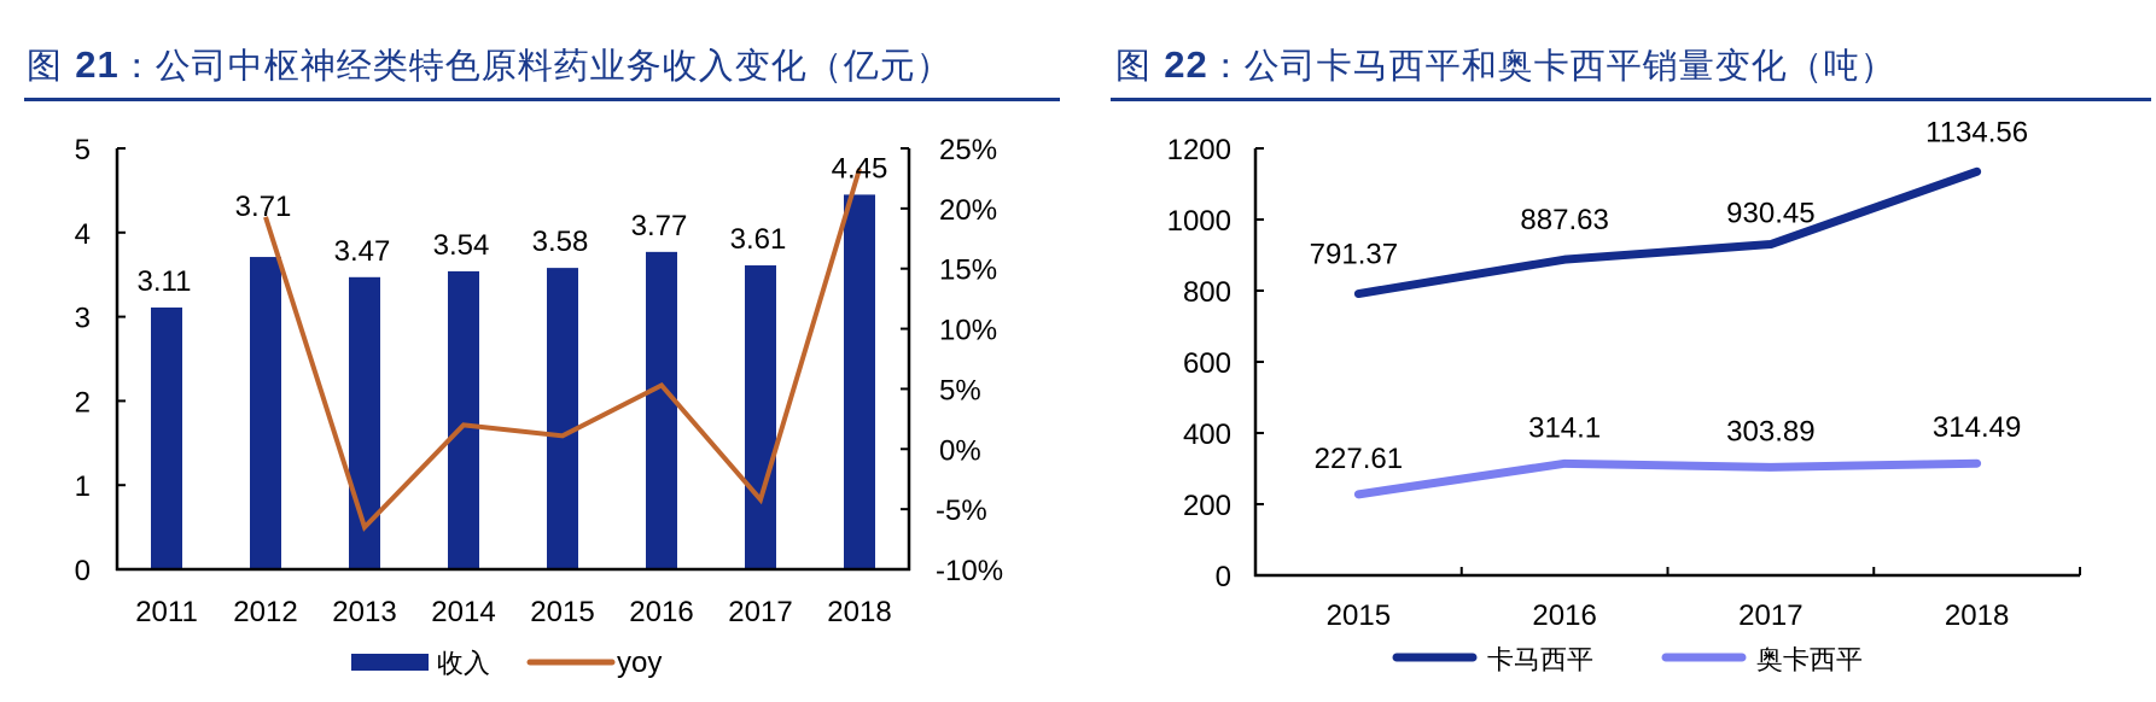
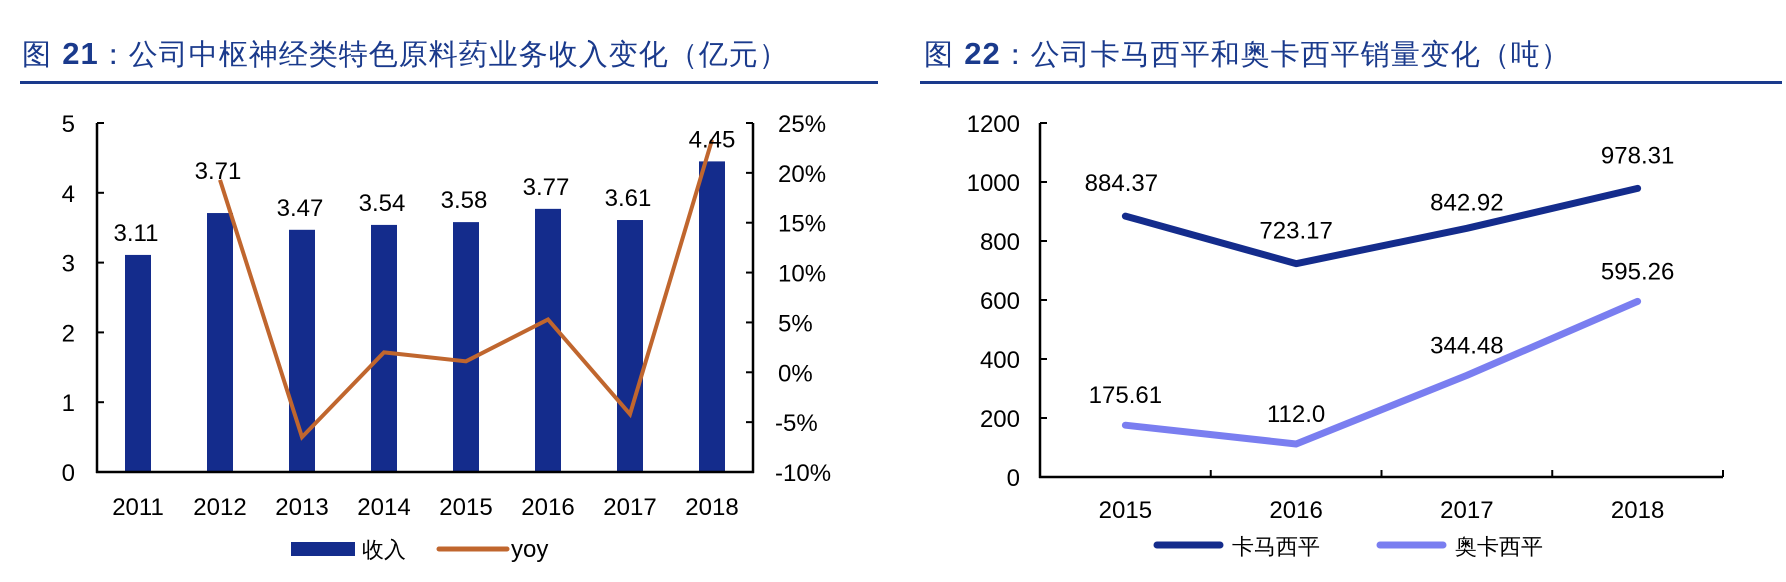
图 22：公司卡马西平和奥卡西平销量变化（吨）/卡马西平/2015: 791.37 -> 884.37
图 22：公司卡马西平和奥卡西平销量变化（吨）/奥卡西平/2015: 227.61 -> 175.61
图 22：公司卡马西平和奥卡西平销量变化（吨）/卡马西平/2016: 887.63 -> 723.17
图 22：公司卡马西平和奥卡西平销量变化（吨）/奥卡西平/2016: 314.1 -> 112.0
图 22：公司卡马西平和奥卡西平销量变化（吨）/卡马西平/2017: 930.45 -> 842.92
图 22：公司卡马西平和奥卡西平销量变化（吨）/奥卡西平/2017: 303.89 -> 344.48
图 22：公司卡马西平和奥卡西平销量变化（吨）/卡马西平/2018: 1134.56 -> 978.31
图 22：公司卡马西平和奥卡西平销量变化（吨）/奥卡西平/2018: 314.49 -> 595.26
